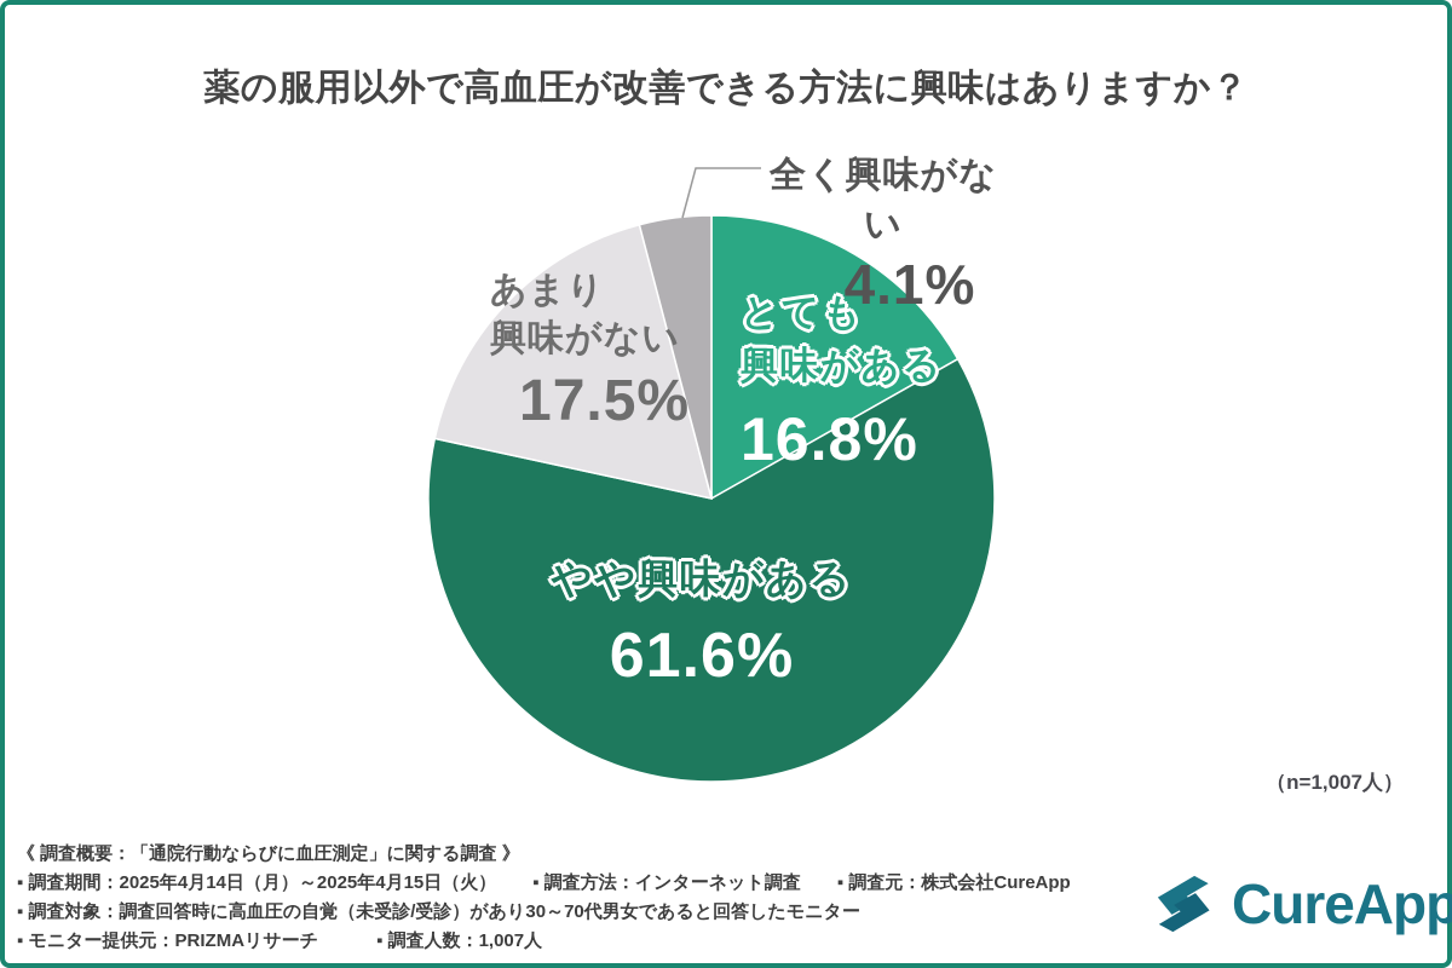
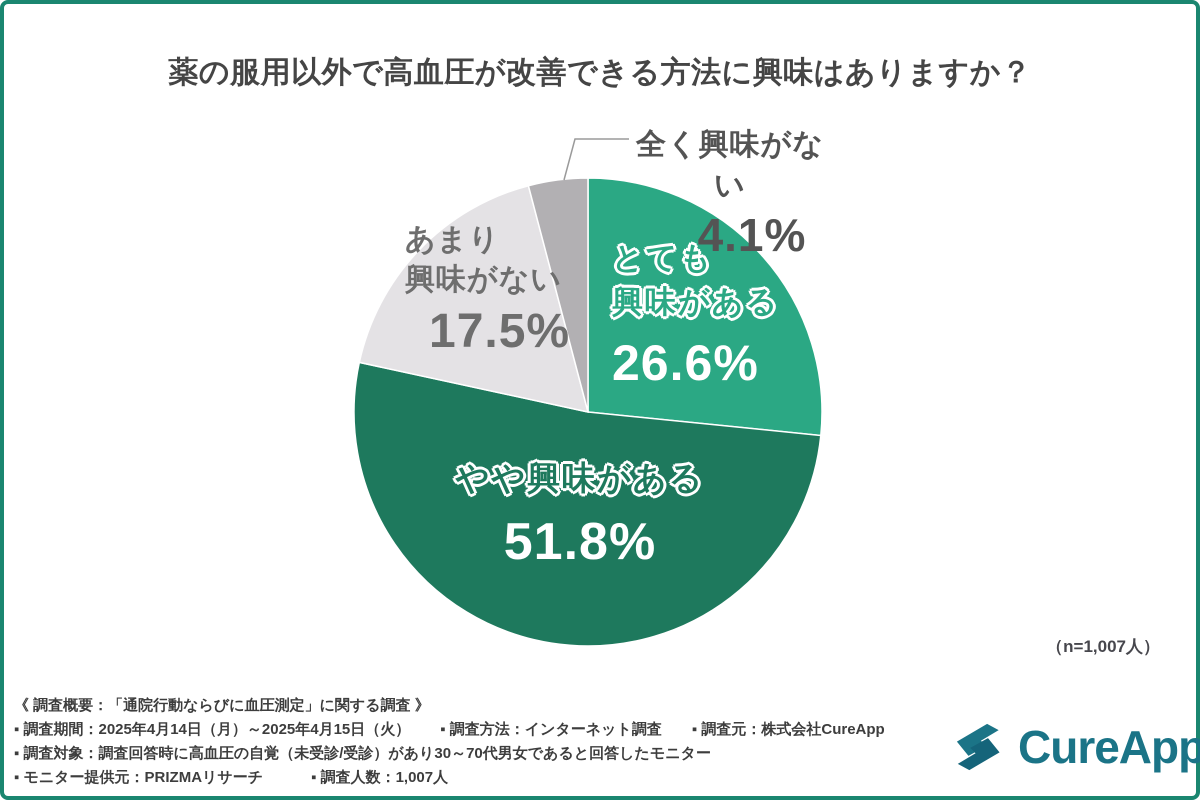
とても興味がある: 16.8% -> 26.6%
やや興味がある: 61.6% -> 51.8%
